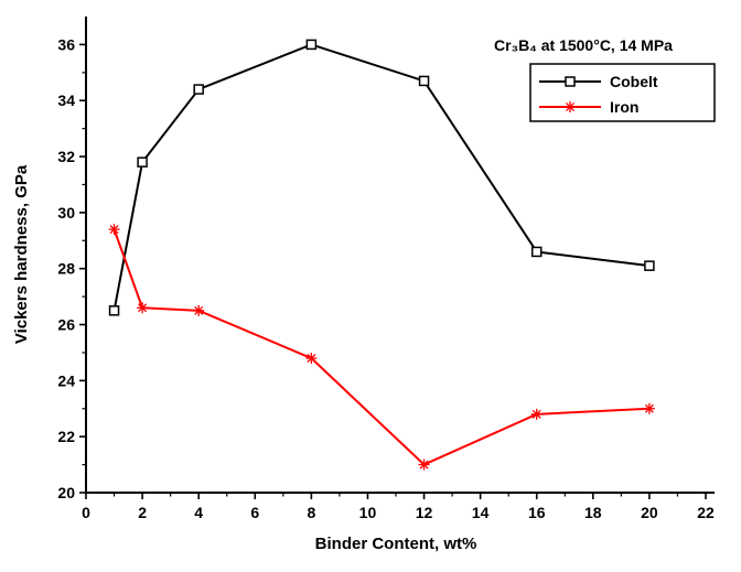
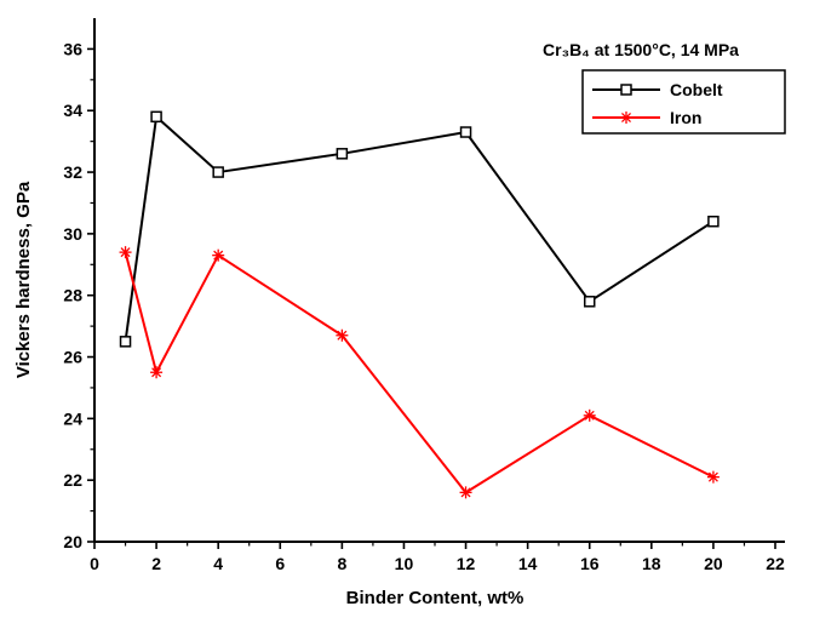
Cobelt/2: 31.8 -> 33.8
Iron/2: 26.6 -> 25.5
Cobelt/4: 34.4 -> 32.0
Iron/4: 26.5 -> 29.3
Cobelt/8: 36.0 -> 32.6
Iron/8: 24.8 -> 26.7
Cobelt/12: 34.7 -> 33.3
Iron/12: 21.0 -> 21.6
Cobelt/16: 28.6 -> 27.8
Iron/16: 22.8 -> 24.1
Cobelt/20: 28.1 -> 30.4
Iron/20: 23.0 -> 22.1
